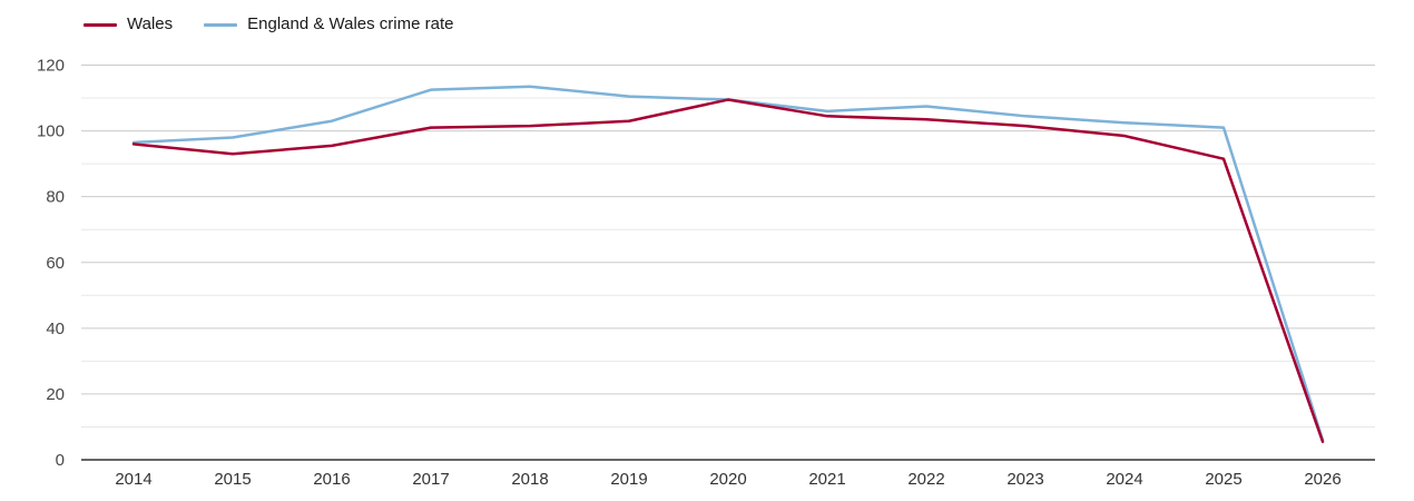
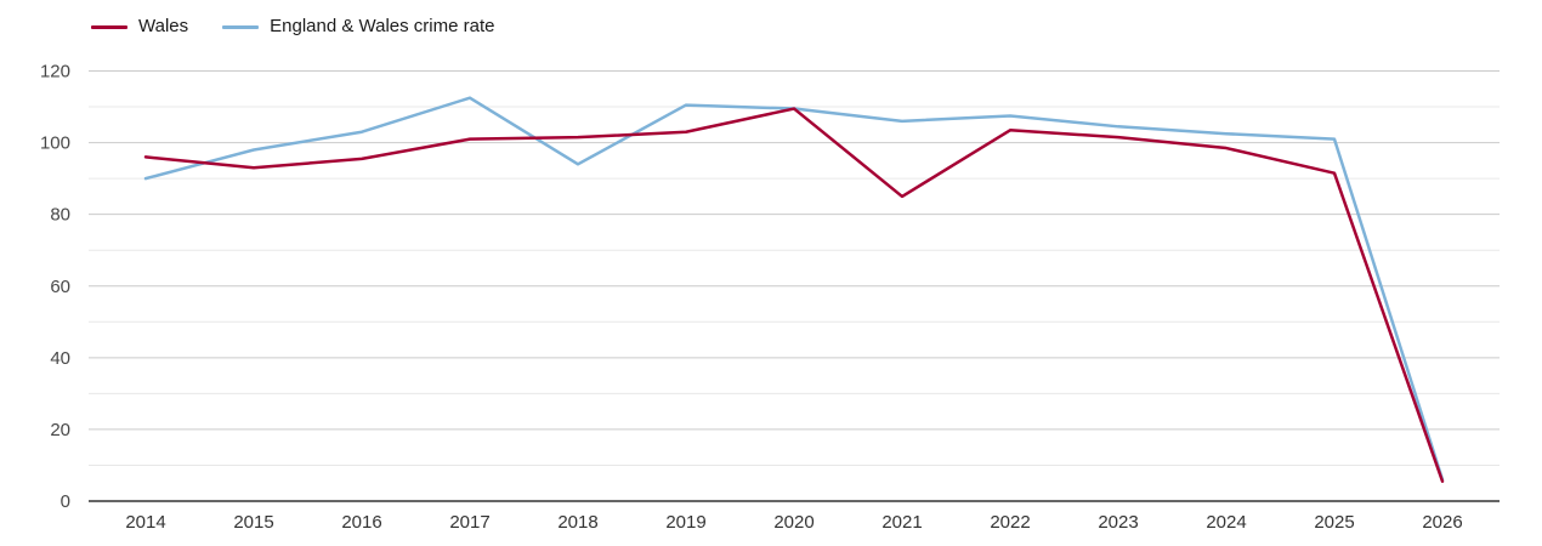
England & Wales crime rate/2014: 96 -> 90
England & Wales crime rate/2018: 114 -> 94
Wales/2021: 104 -> 85
